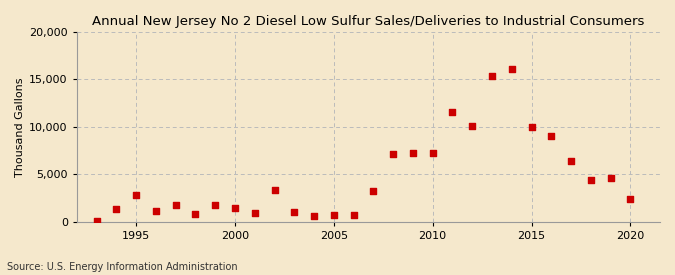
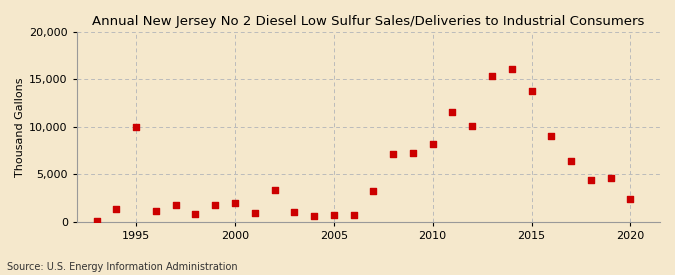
1995: 2,800 -> 10,000
2000: 1,400 -> 2,000
2010: 7,200 -> 8,200
2015: 10,000 -> 13,800
